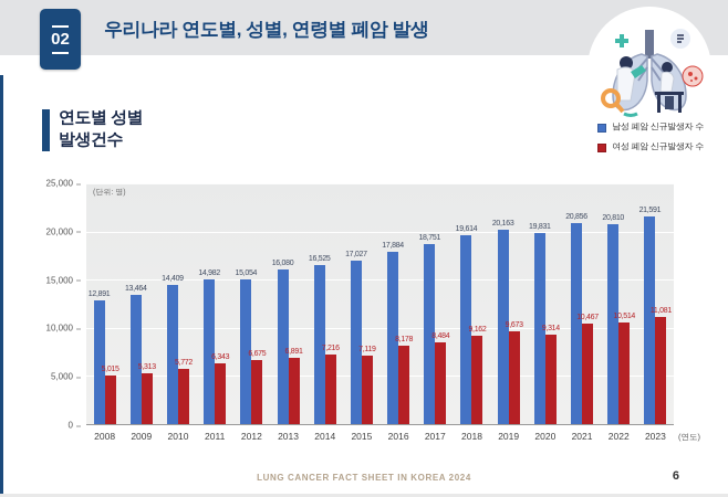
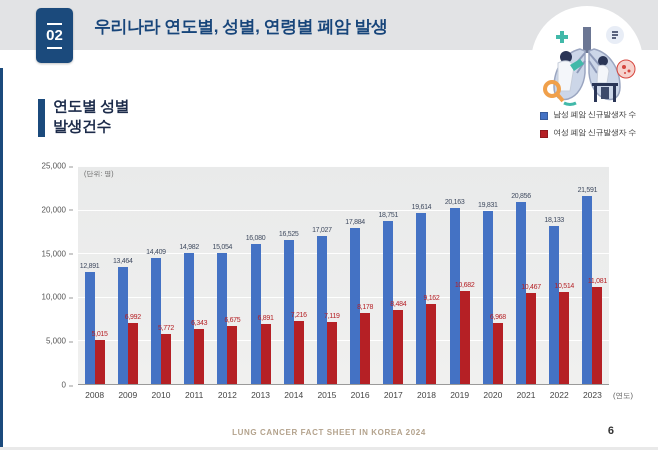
여성 폐암 신규발생자 수/2009: 5,313 -> 6,992
여성 폐암 신규발생자 수/2019: 9,673 -> 10,682
여성 폐암 신규발생자 수/2020: 9,314 -> 6,968
남성 폐암 신규발생자 수/2022: 20,810 -> 18,133
